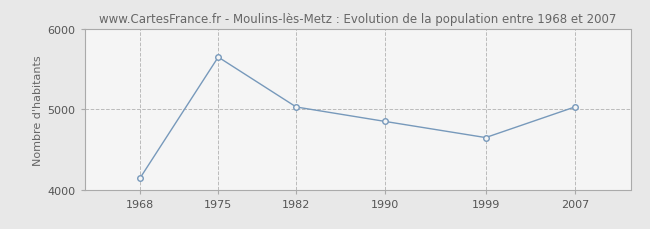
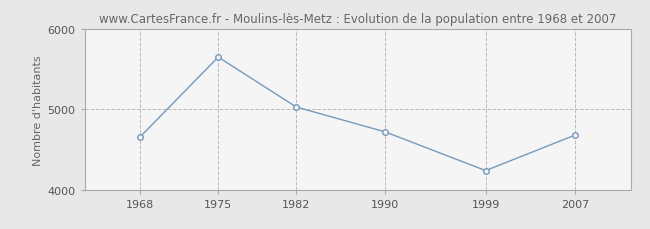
1968: 4150 -> 4660
1990: 4850 -> 4720
1999: 4650 -> 4240
2007: 5030 -> 4680
